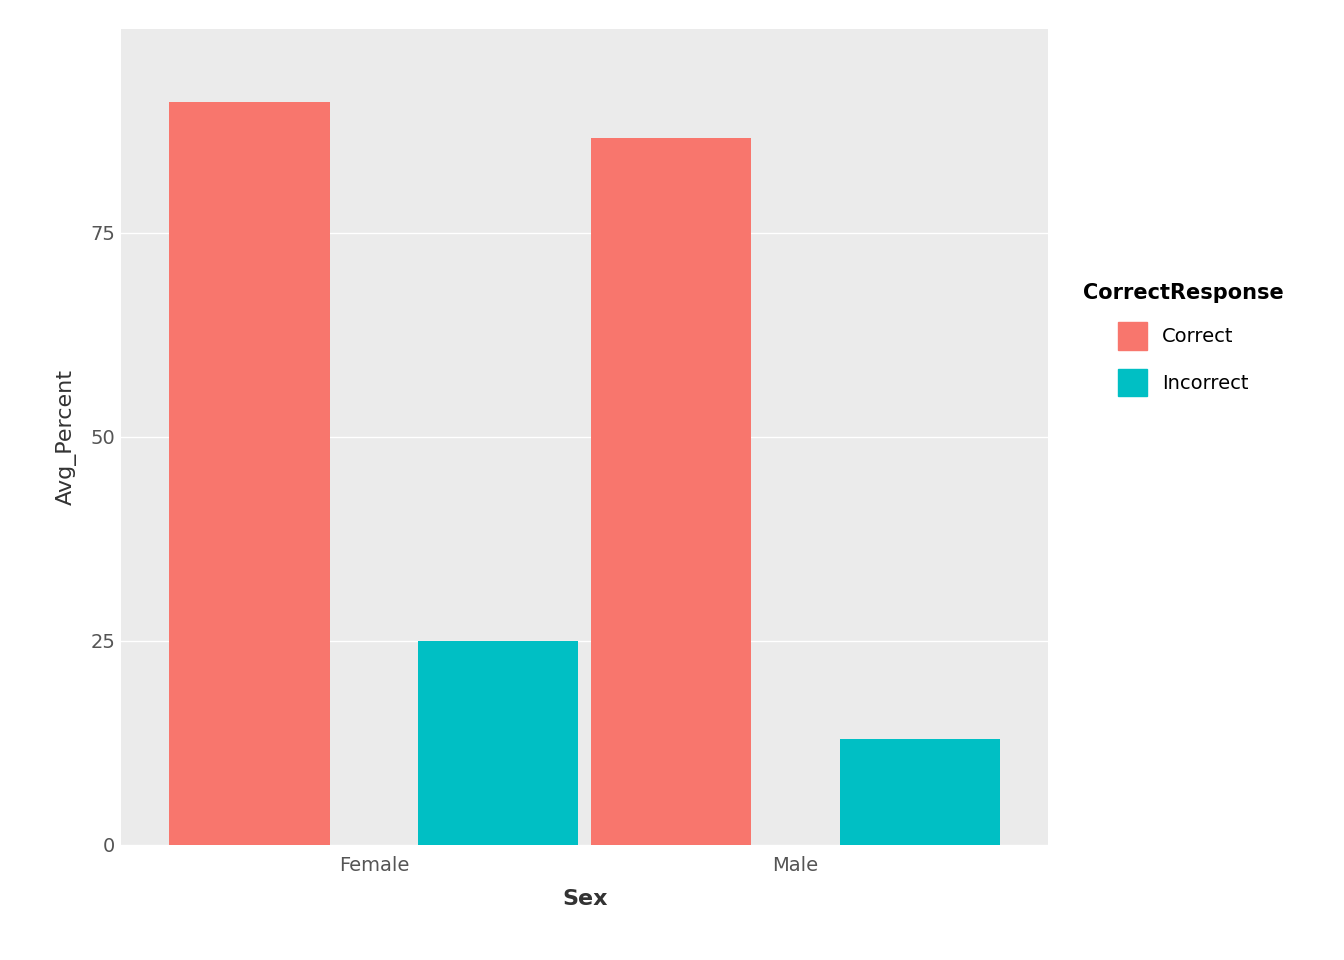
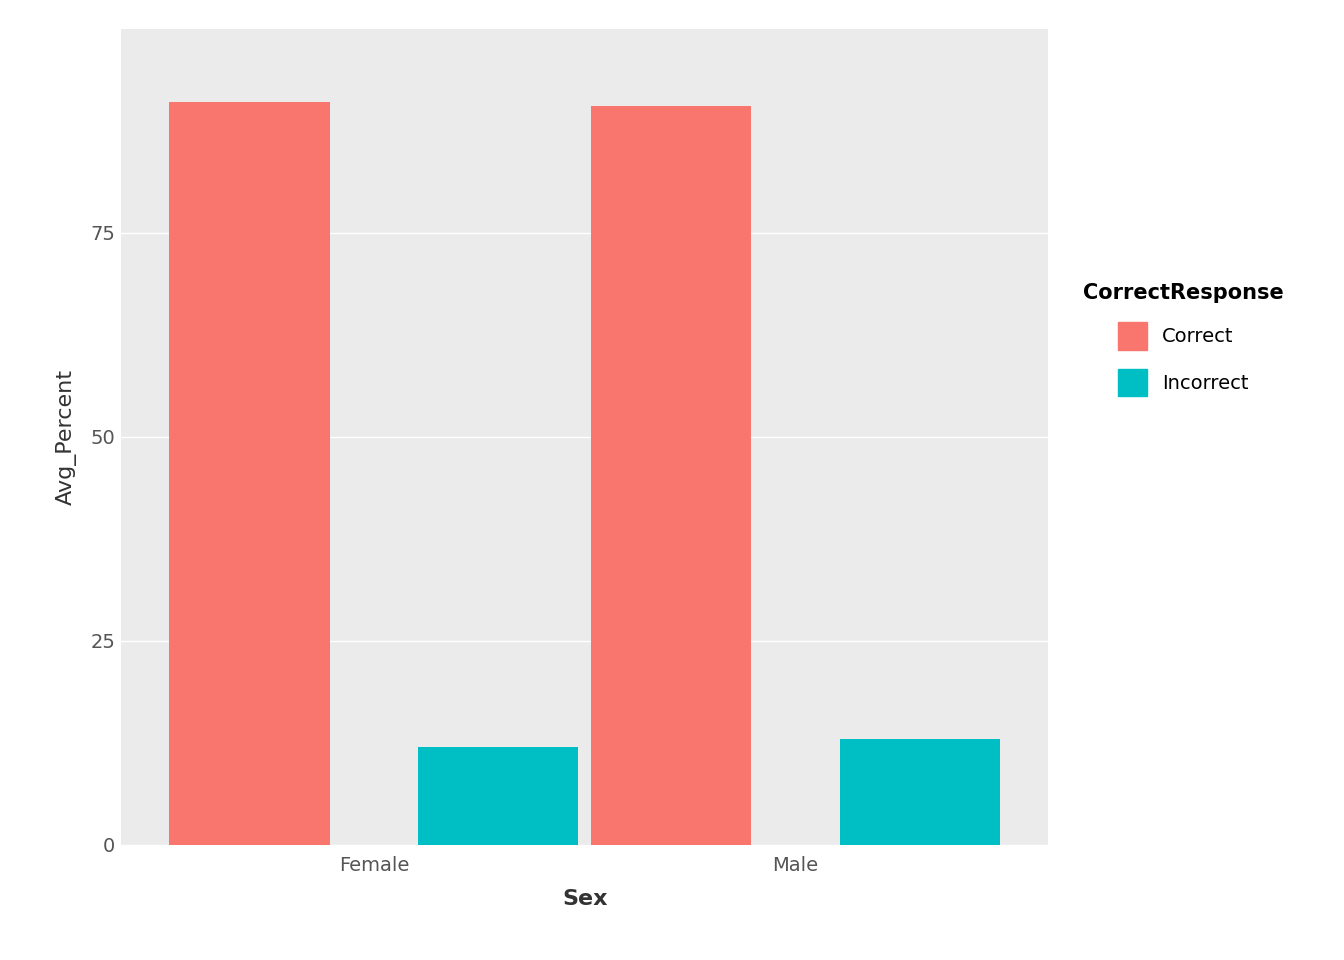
Incorrect/Female: 25 -> 12
Correct/Male: 86.6 -> 90.5
